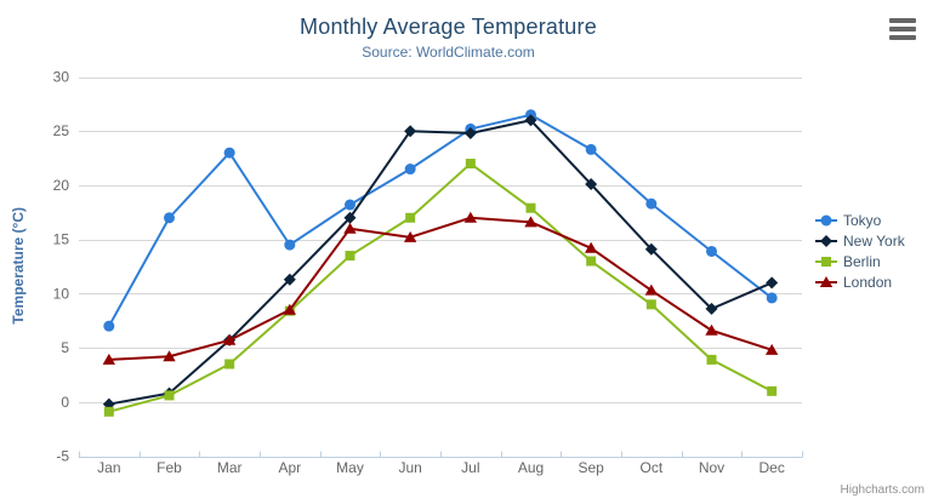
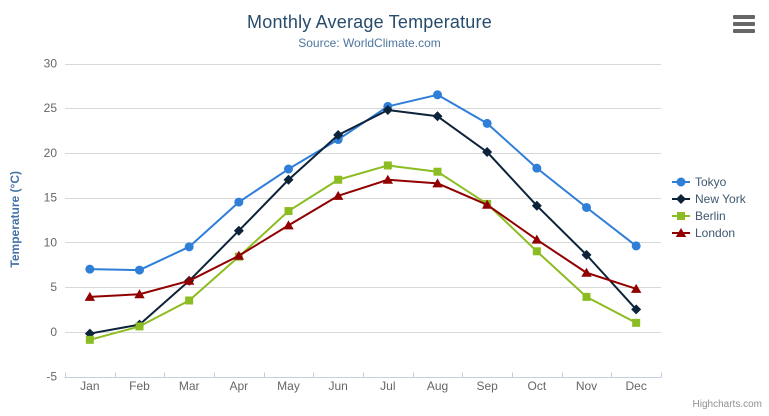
Tokyo/Feb: 17 -> 7
Tokyo/Mar: 23 -> 10
London/May: 16 -> 12
New York/Jun: 25 -> 22
Berlin/Jul: 22 -> 19
New York/Aug: 26 -> 24
Berlin/Sep: 13 -> 14
New York/Dec: 11 -> 2
